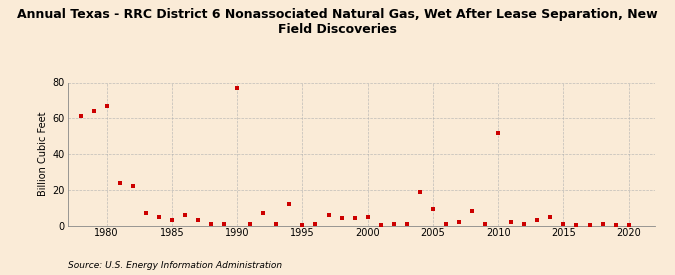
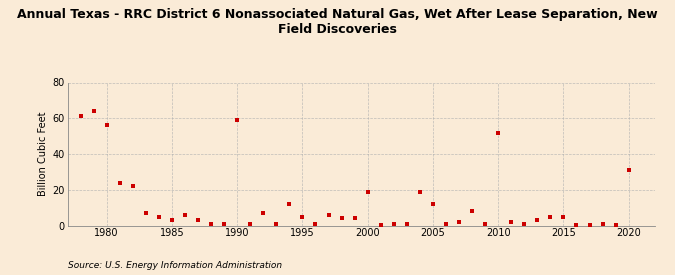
1980: 67 -> 56
1990: 77 -> 59
1995: 0 -> 5
2000: 5 -> 19
2005: 9 -> 12
2015: 1 -> 5
2020: 0 -> 31
